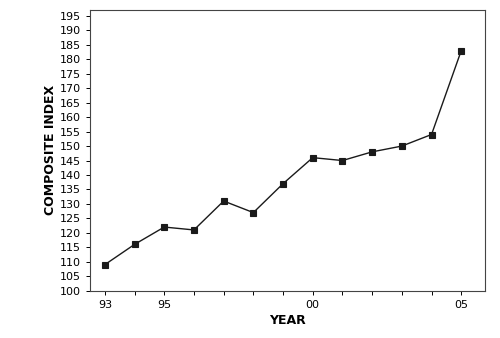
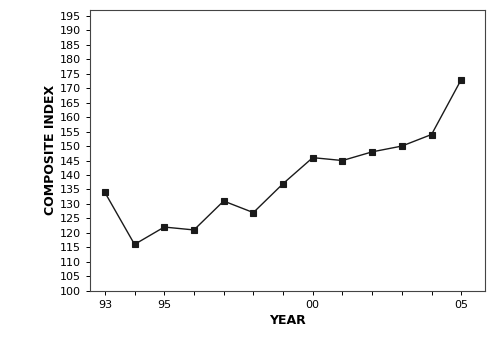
93: 109 -> 134
05: 183 -> 173
